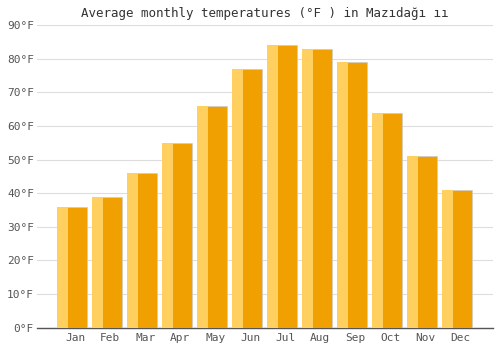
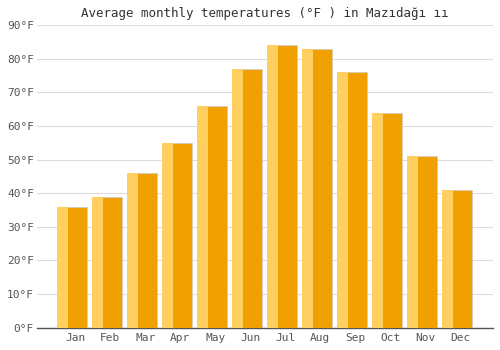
Sep: 79°F -> 76°F
